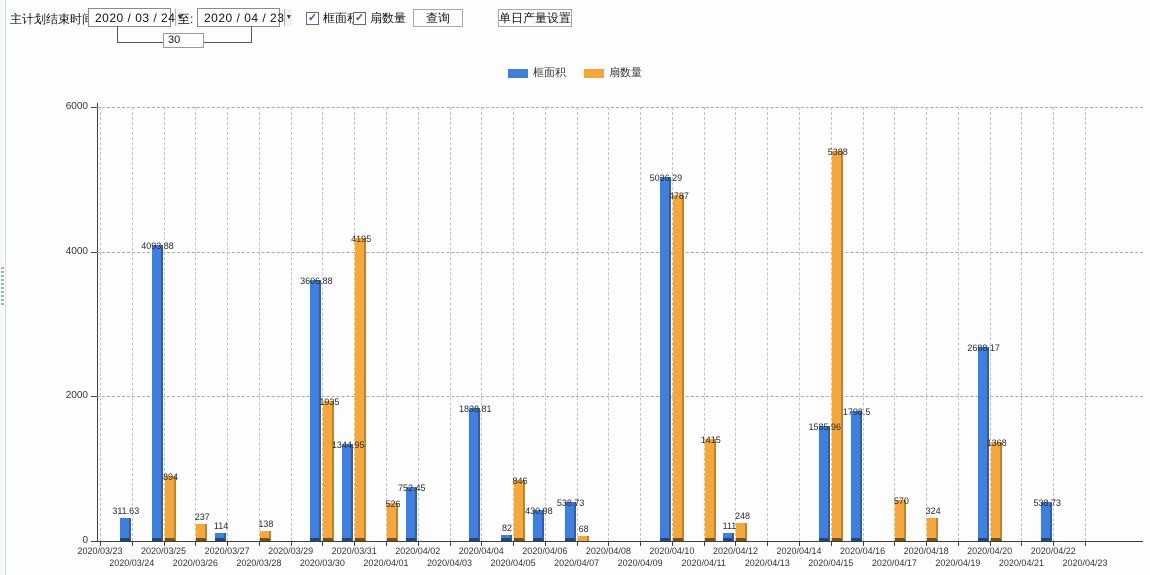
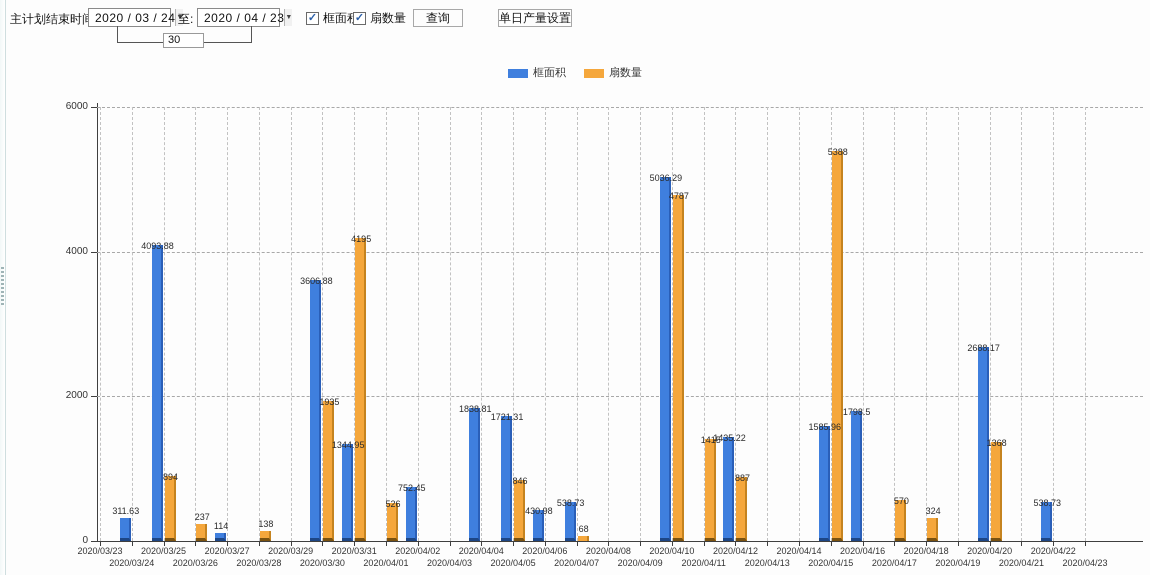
框面积/2020/04/05: 82 -> 1721.31
框面积/2020/04/12: 111 -> 1435.22
扇数量/2020/04/12: 248 -> 887
